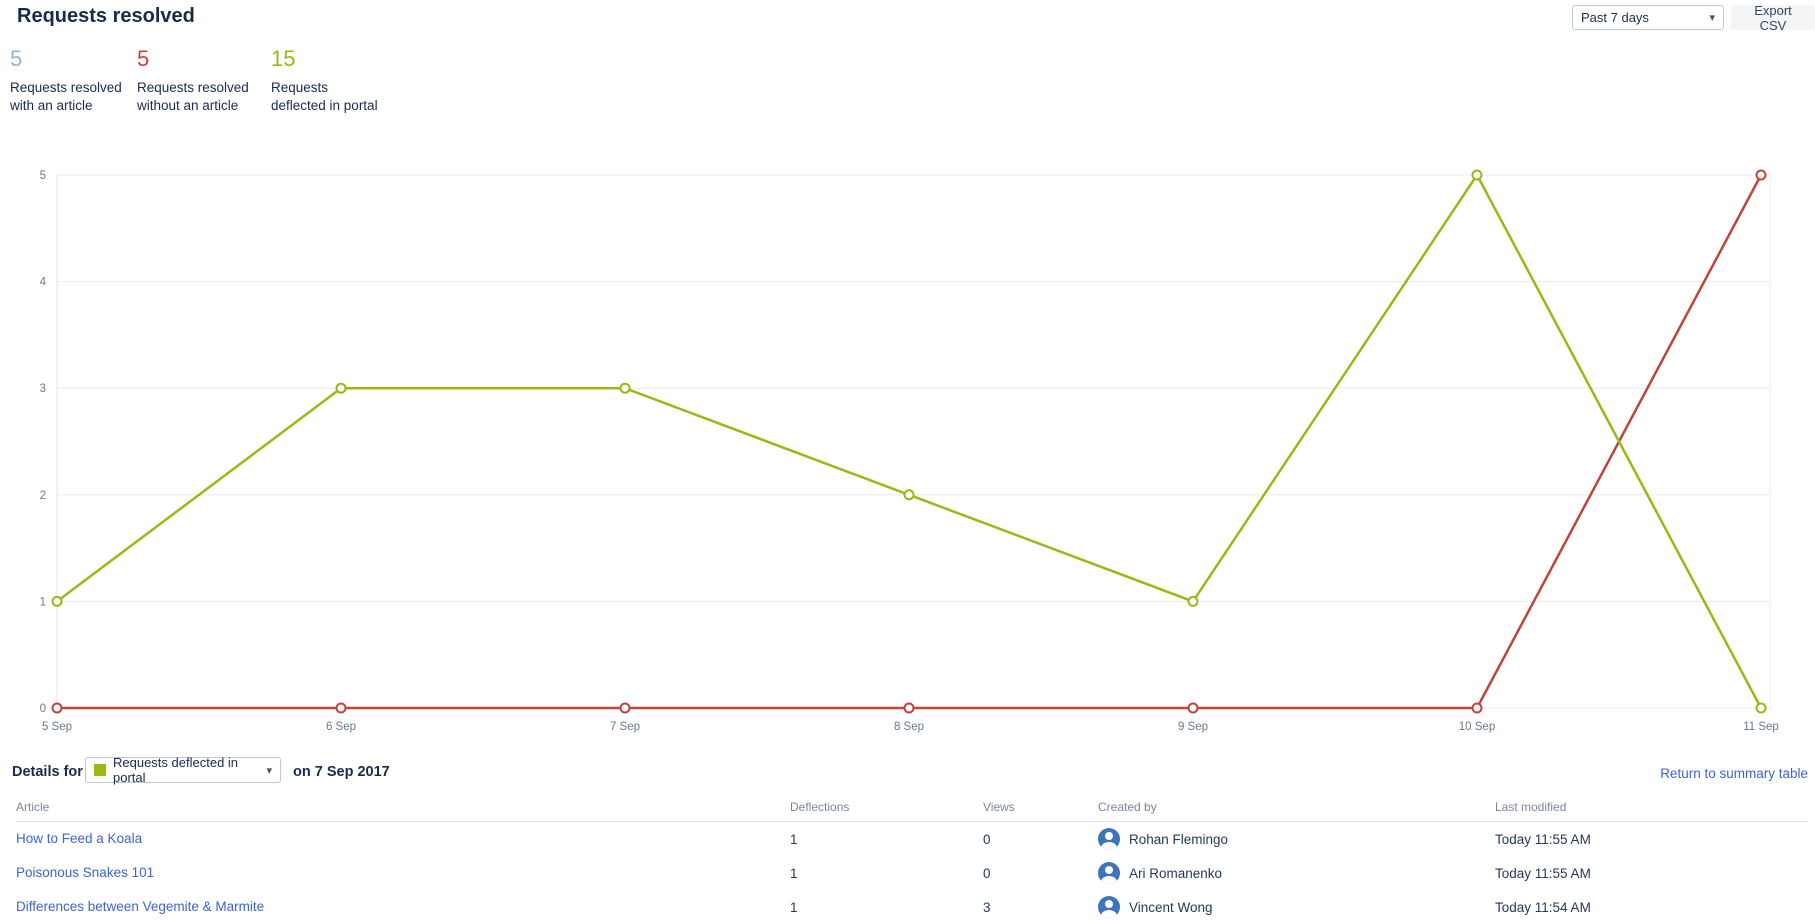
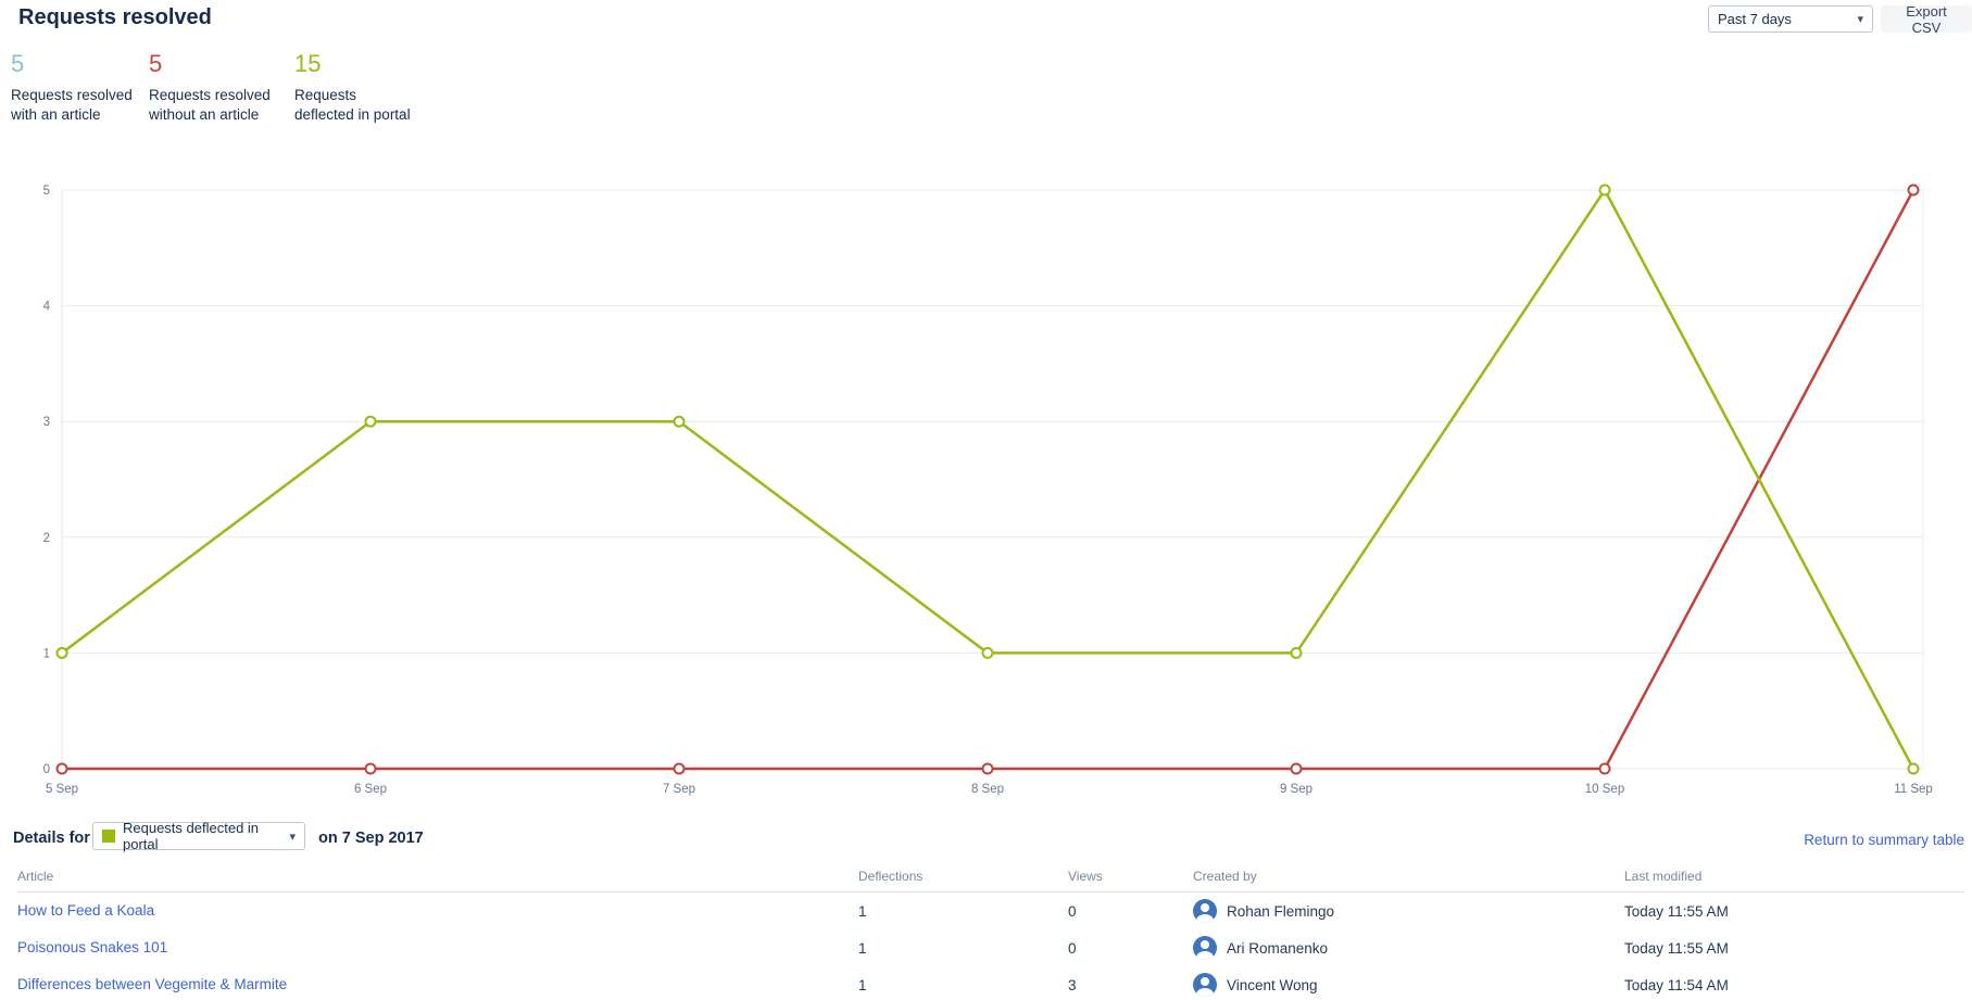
Requests deflected in portal/8 Sep: 2 -> 1
